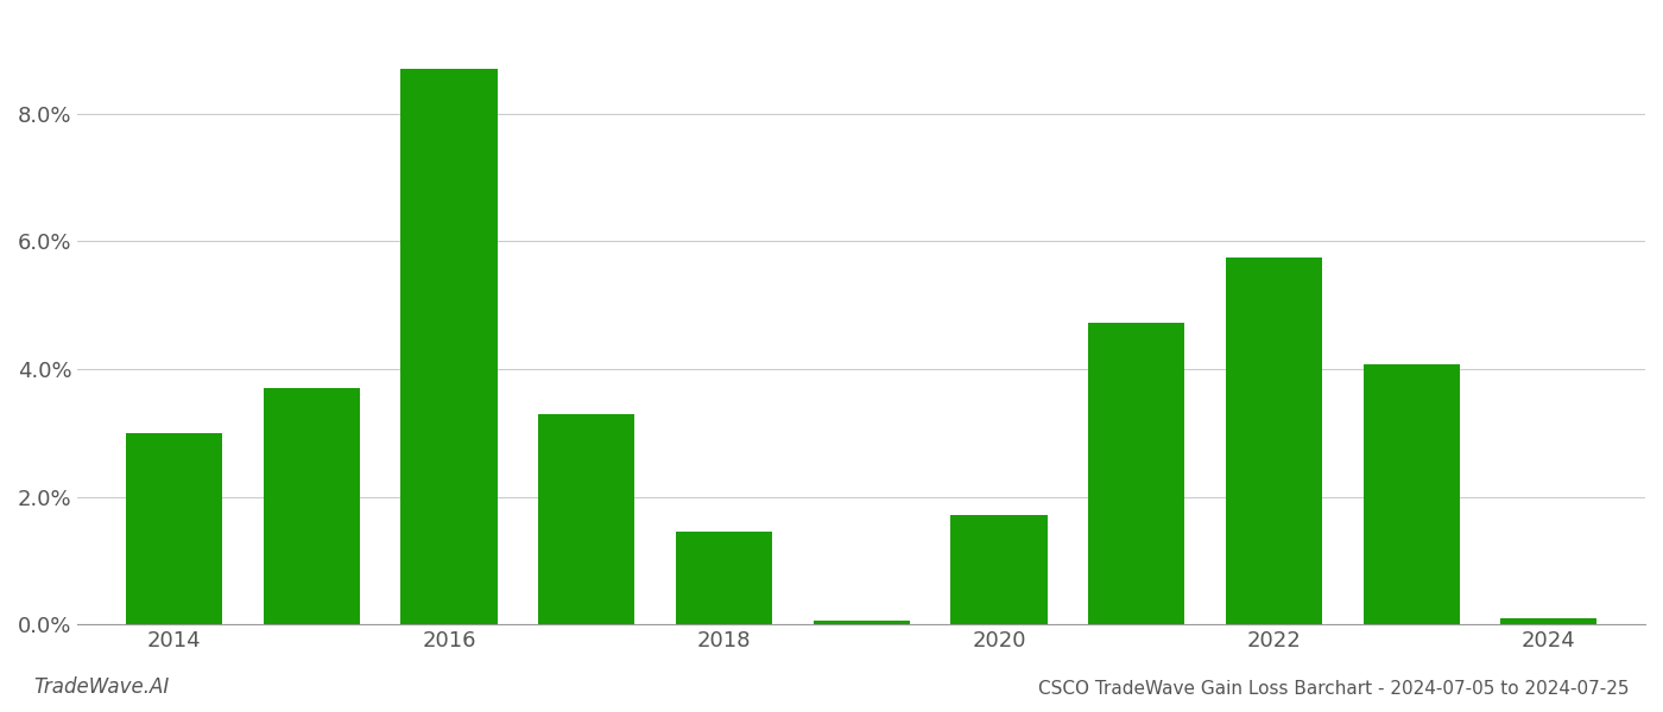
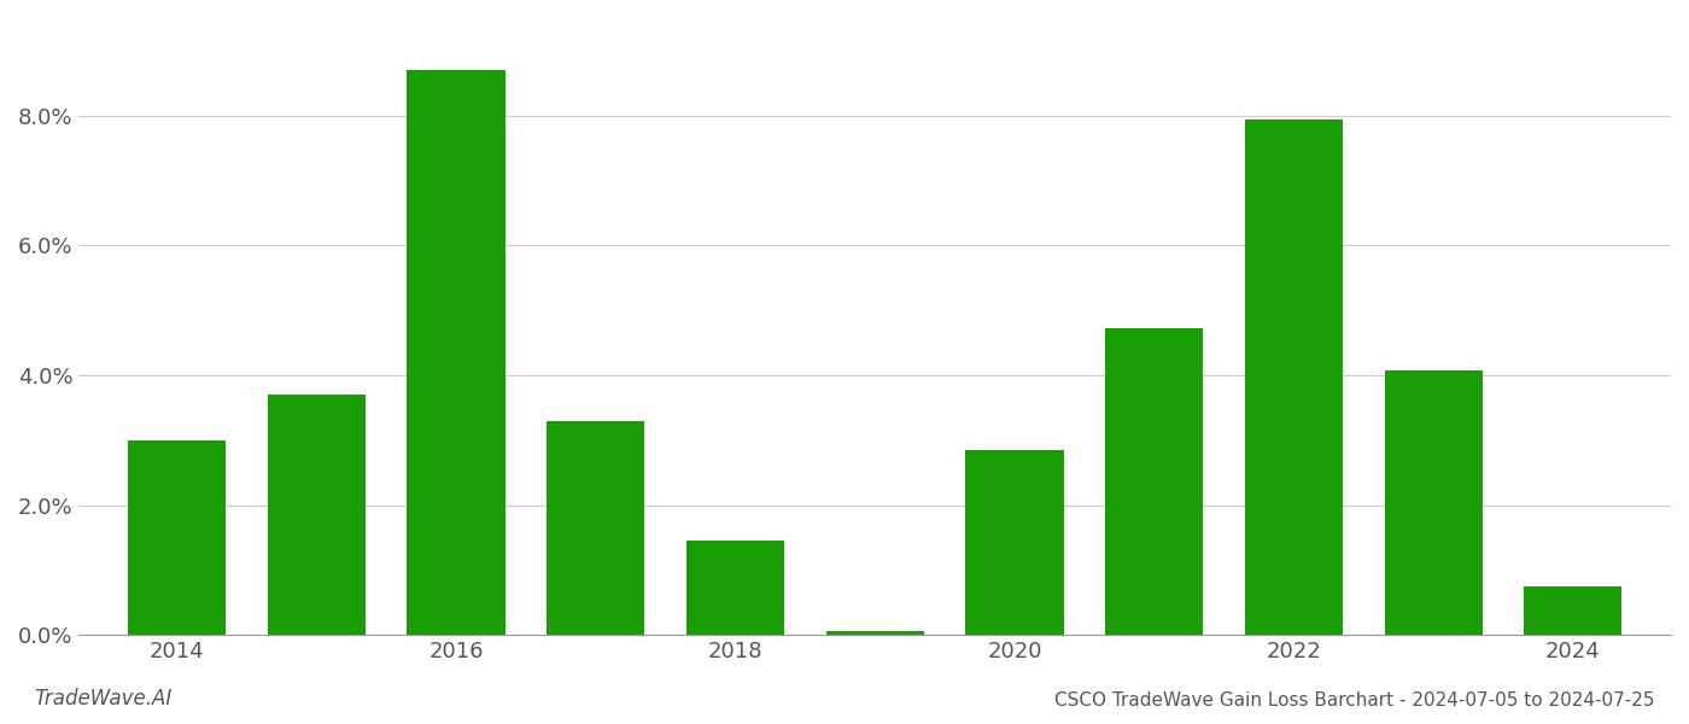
2020: 1.72% -> 2.84%
2022: 5.75% -> 7.94%
2024: 0.10% -> 0.74%
